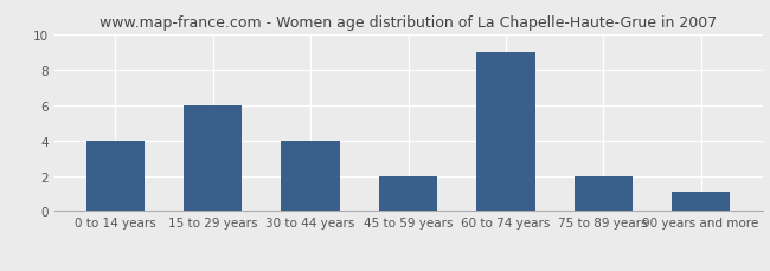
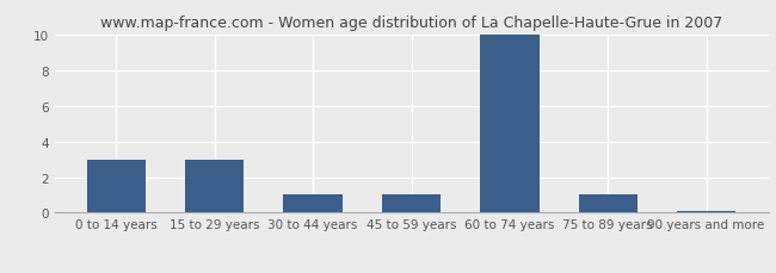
0 to 14 years: 4.0 -> 3.0
15 to 29 years: 6.0 -> 3.0
30 to 44 years: 4.0 -> 1.0
45 to 59 years: 2.0 -> 1.0
60 to 74 years: 9.0 -> 10.0
75 to 89 years: 2.0 -> 1.0
90 years and more: 1.1 -> 0.1
